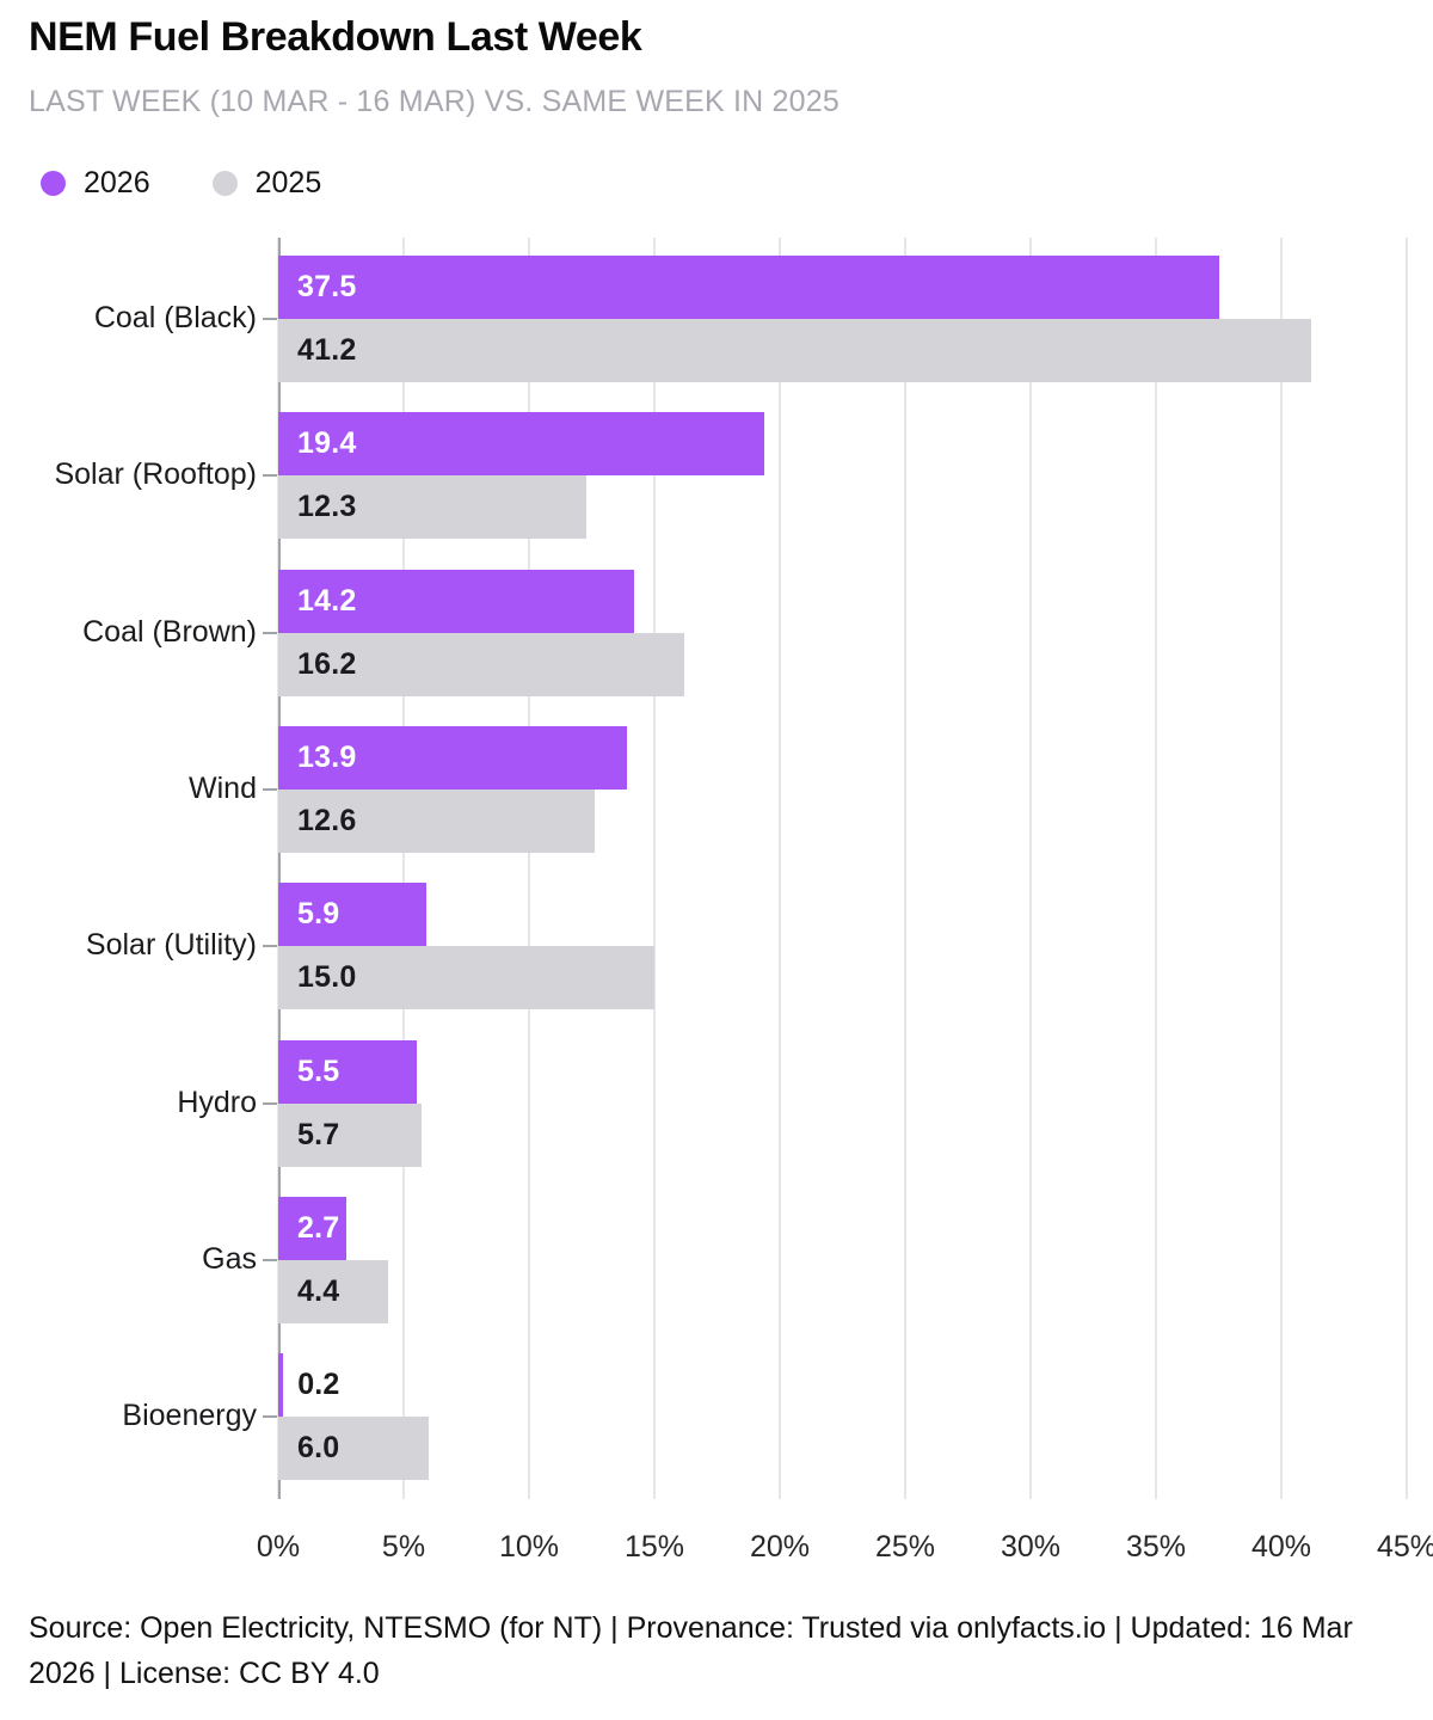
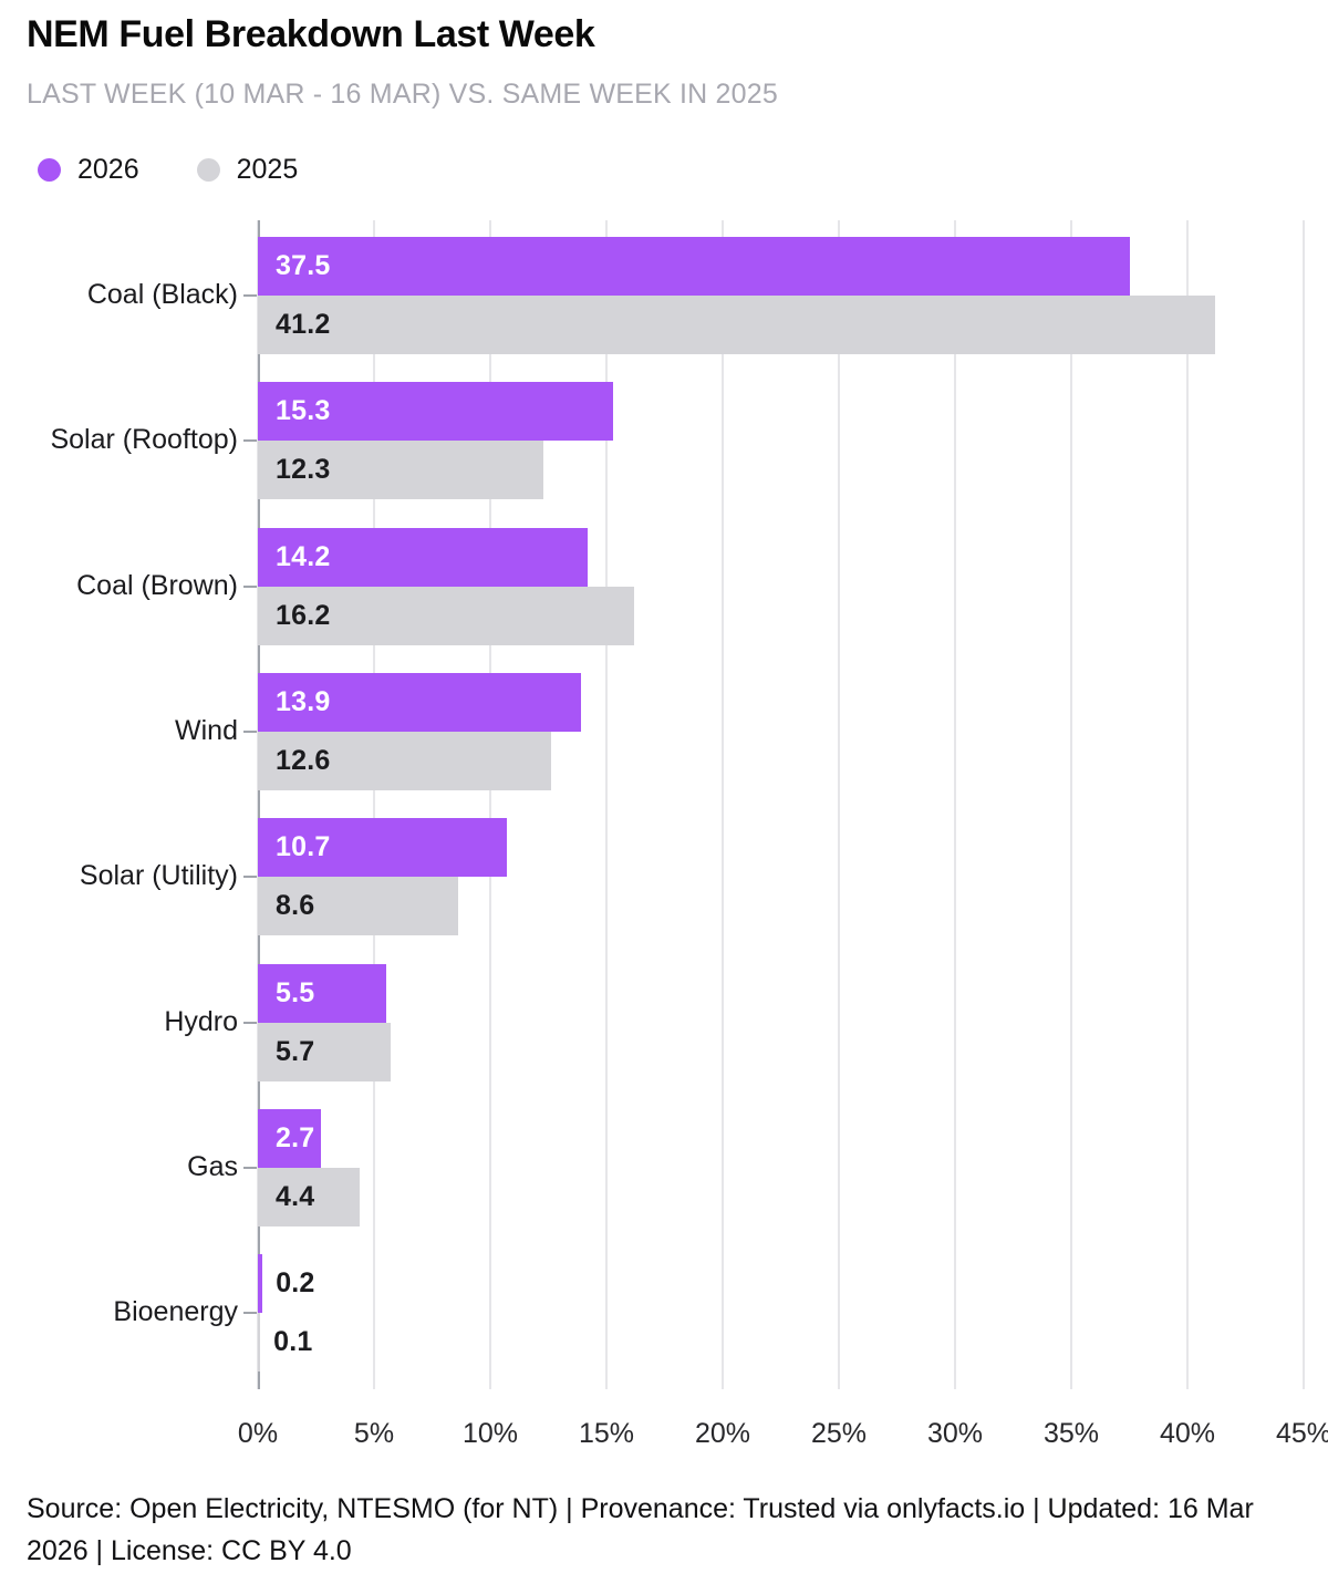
2026/Solar (Rooftop): 19.4 -> 15.3
2026/Solar (Utility): 5.9 -> 10.7
2025/Solar (Utility): 15.0 -> 8.6
2025/Bioenergy: 6.0 -> 0.1
